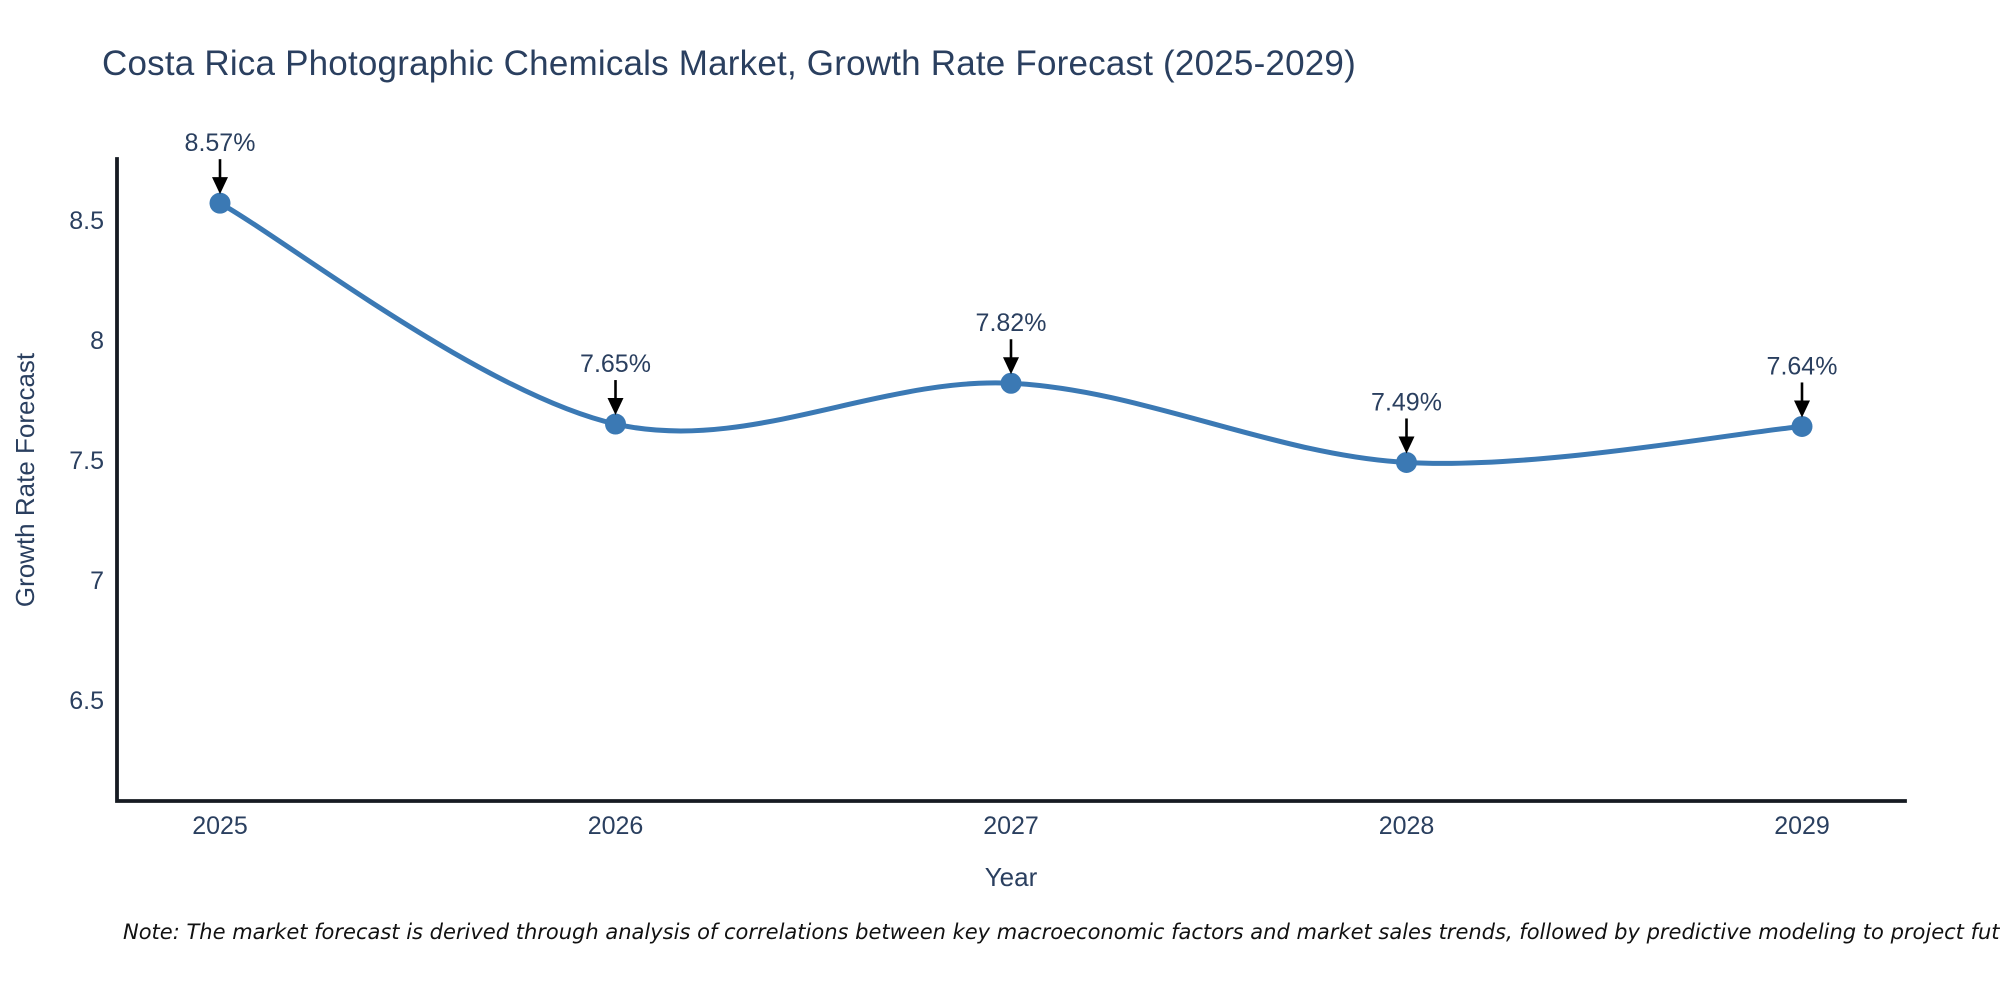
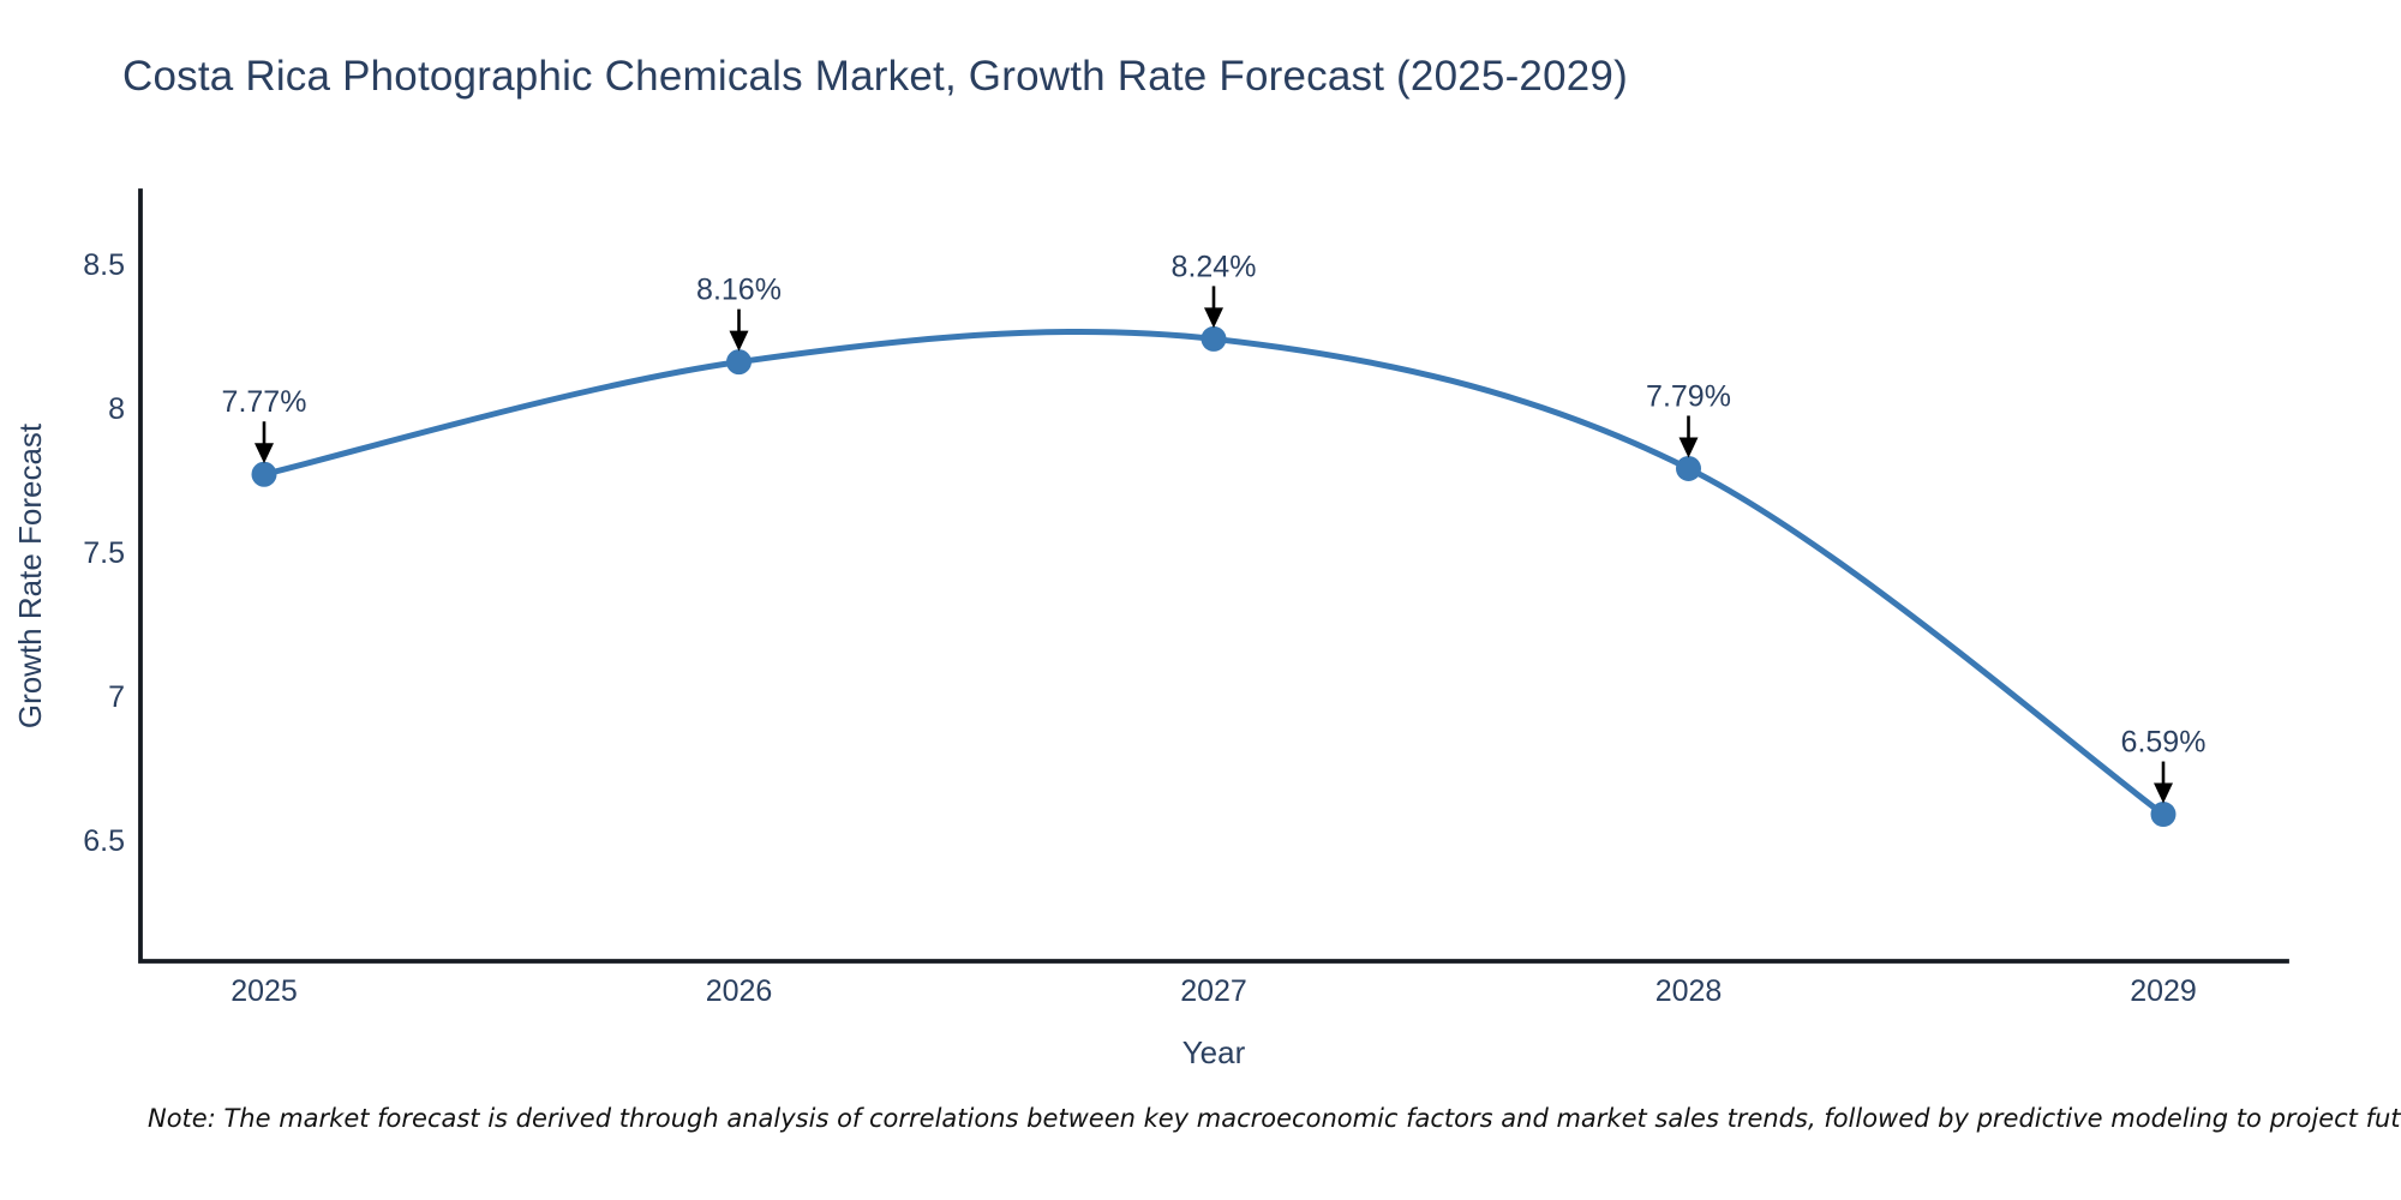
2025: 8.57% -> 7.77%
2026: 7.65% -> 8.16%
2027: 7.82% -> 8.24%
2028: 7.49% -> 7.79%
2029: 7.64% -> 6.59%
